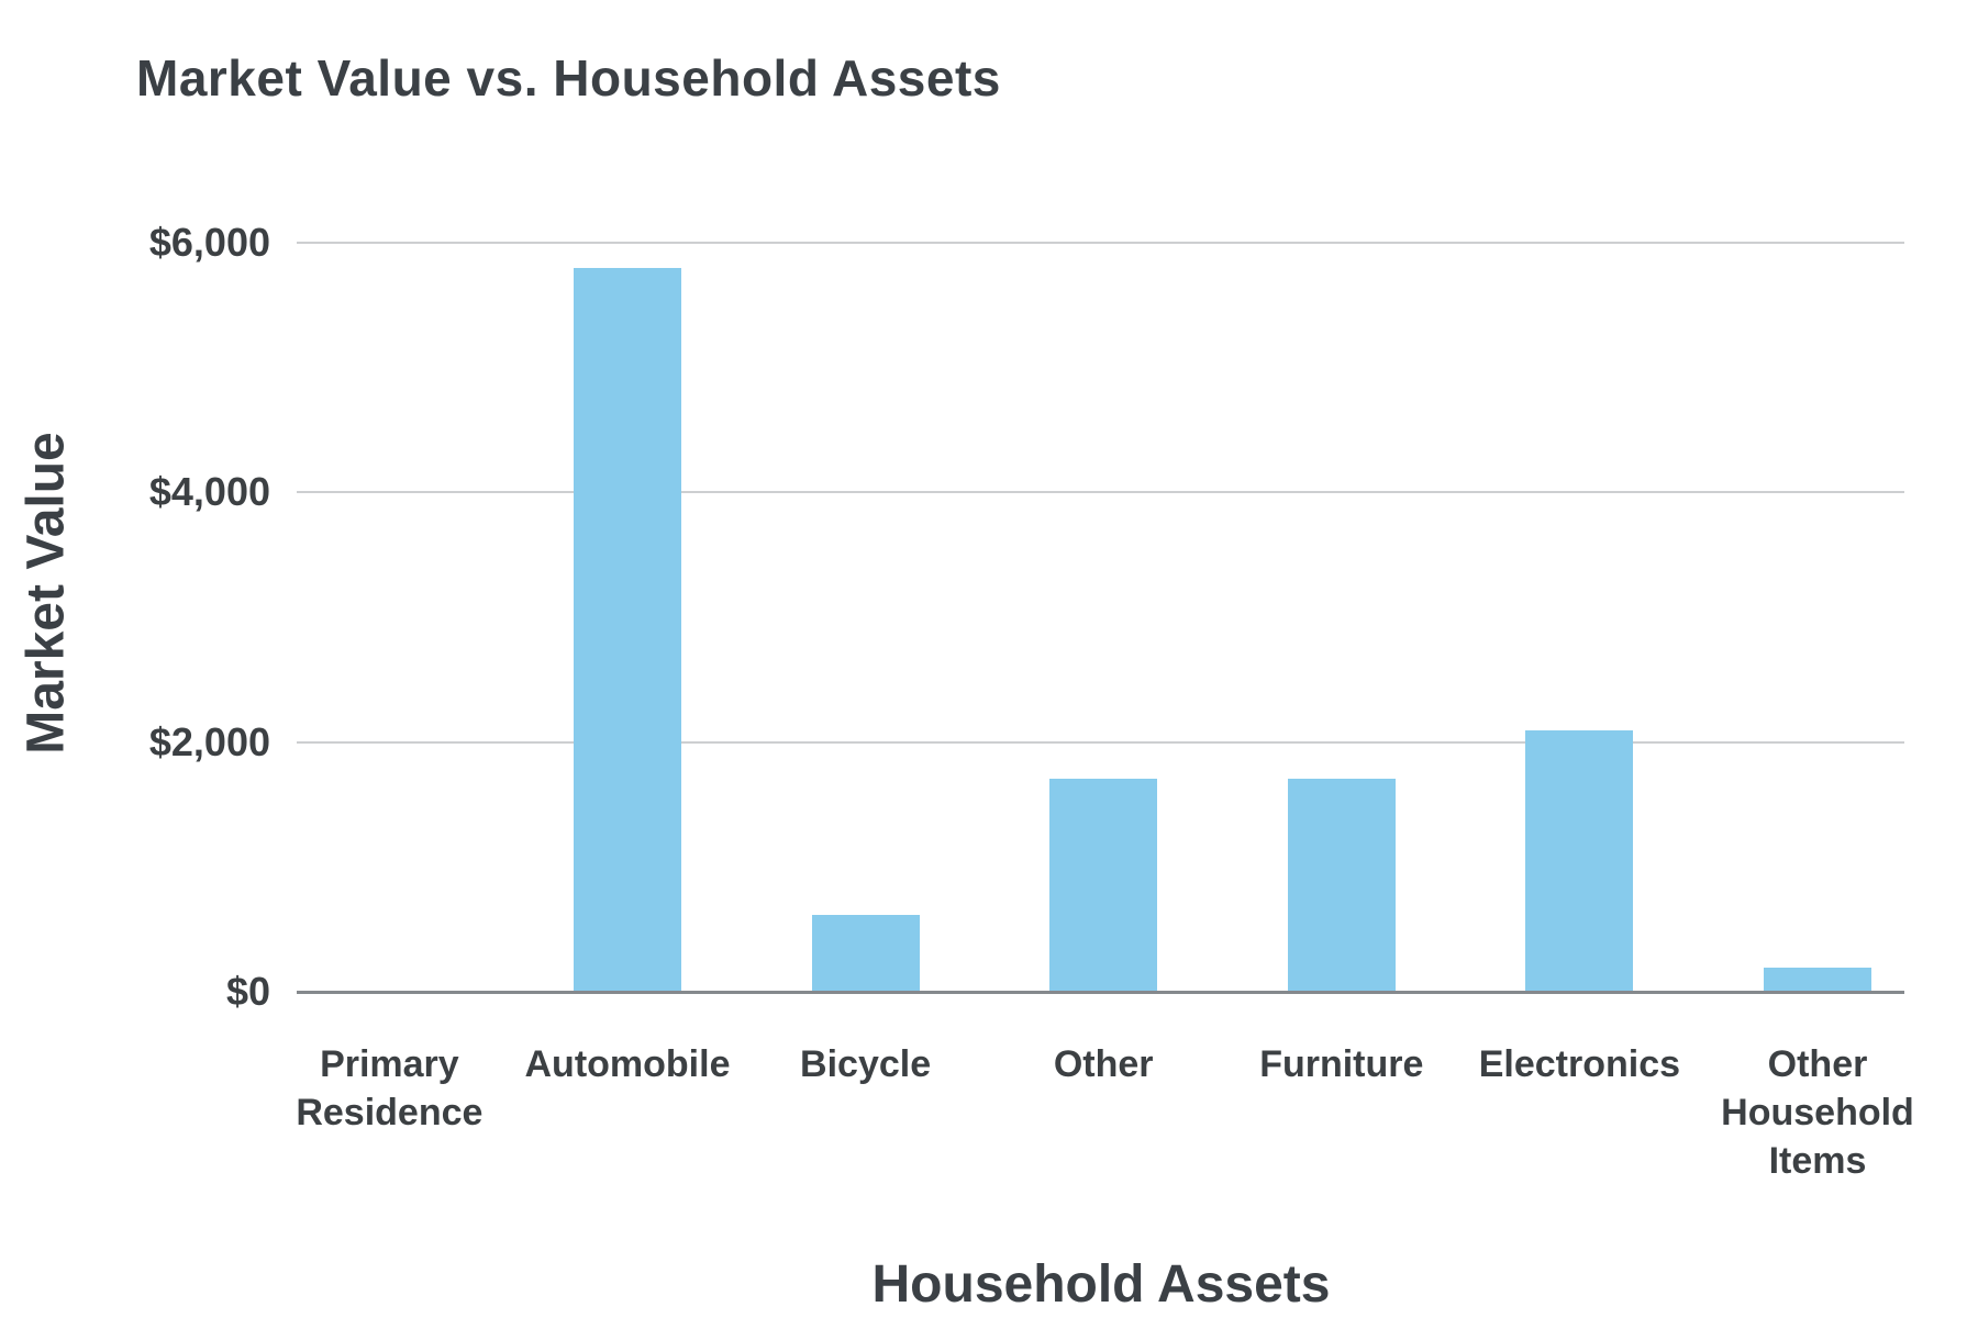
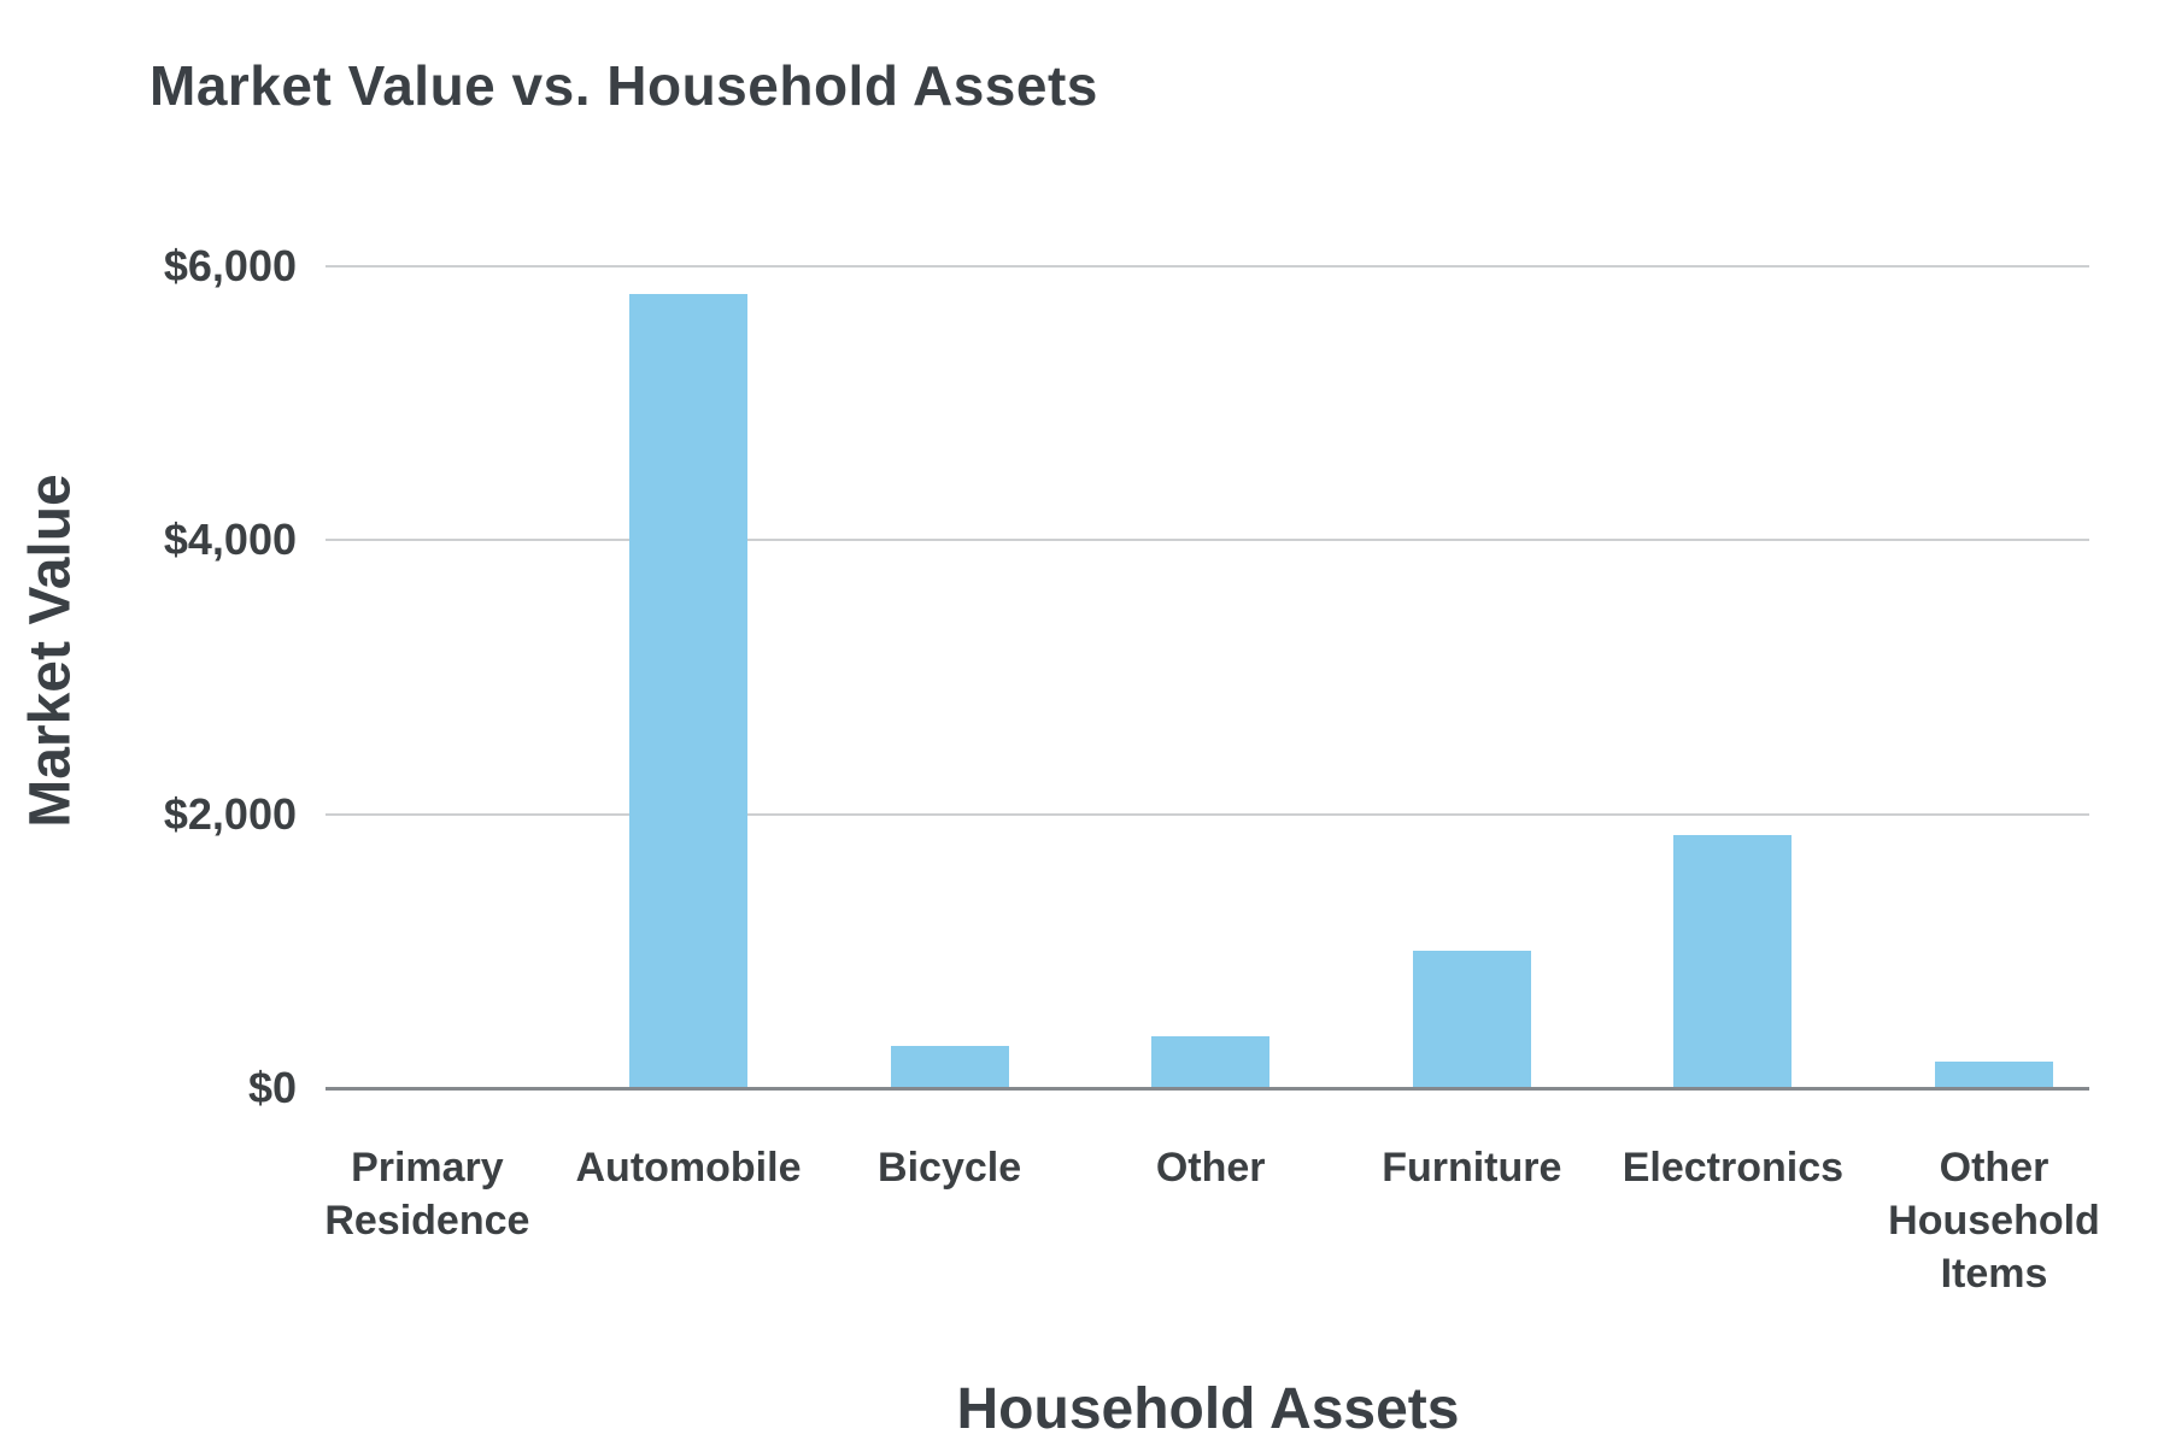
Bicycle: $620 -> $310
Other: $1710 -> $380
Furniture: $1710 -> $1000
Electronics: $2090 -> $1850
